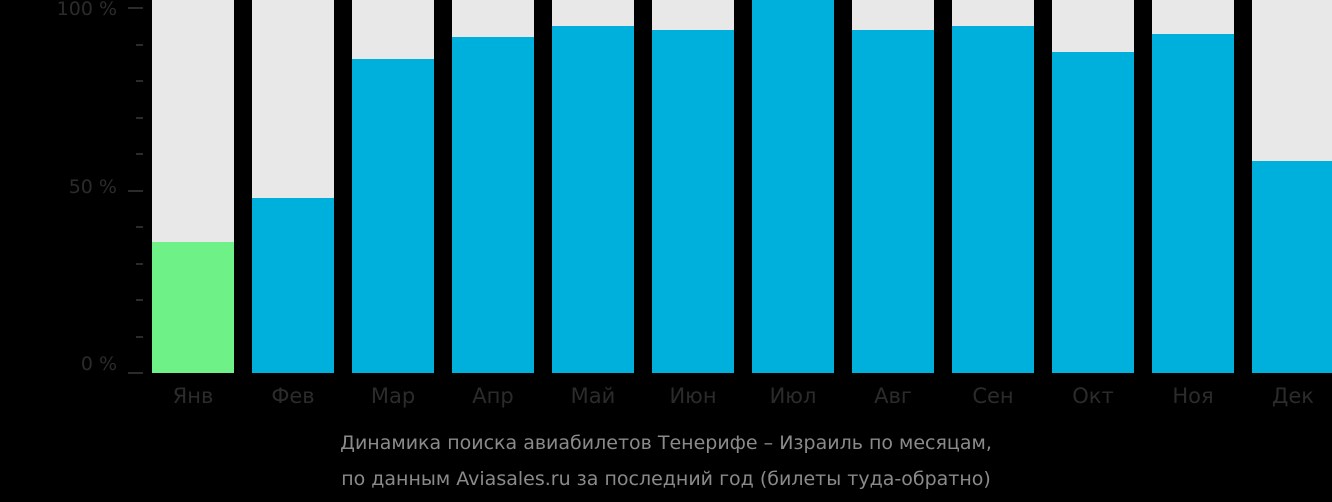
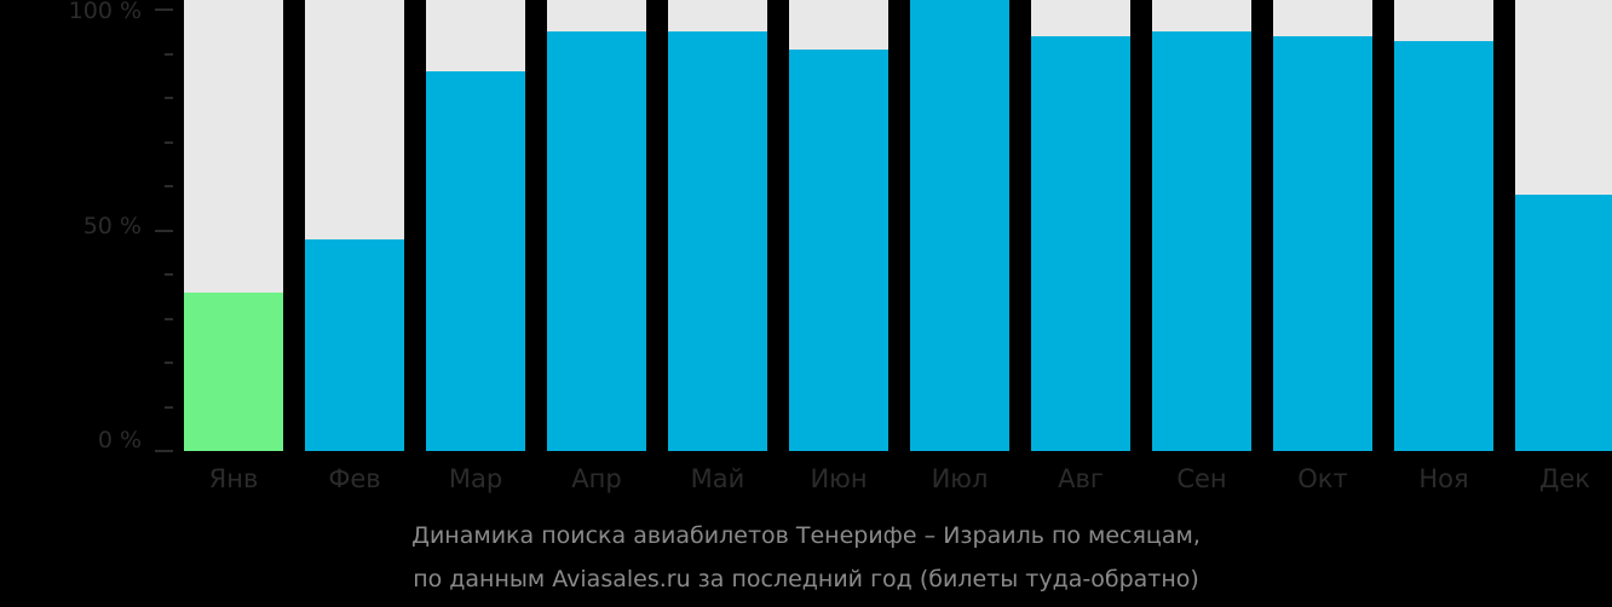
Апр: 92% -> 95%
Июн: 94% -> 91%
Окт: 88% -> 94%
